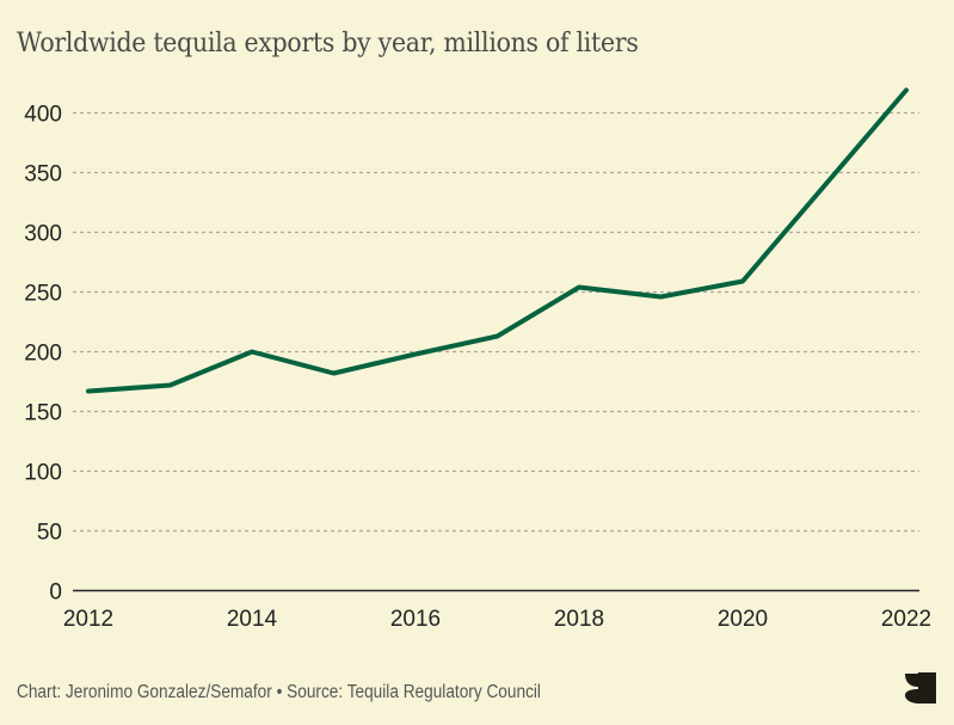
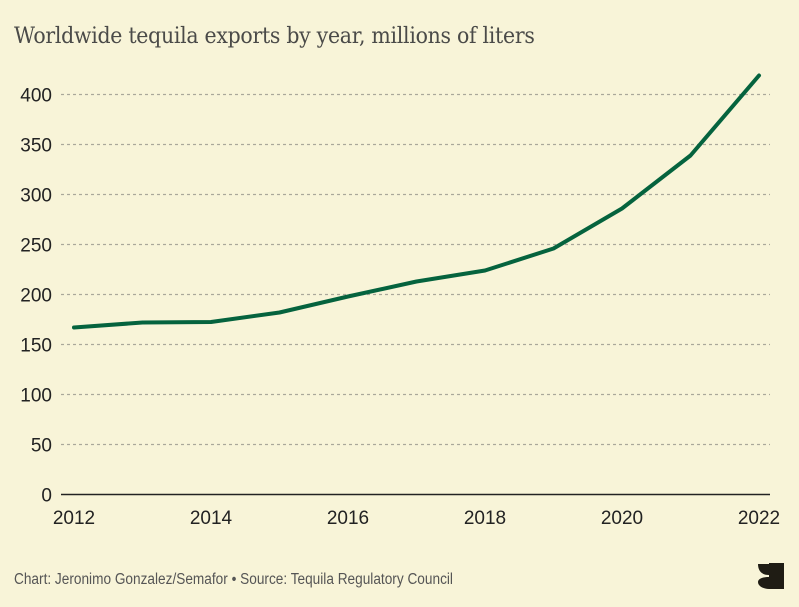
2014: 200 -> 172
2018: 254 -> 224
2020: 259 -> 286
